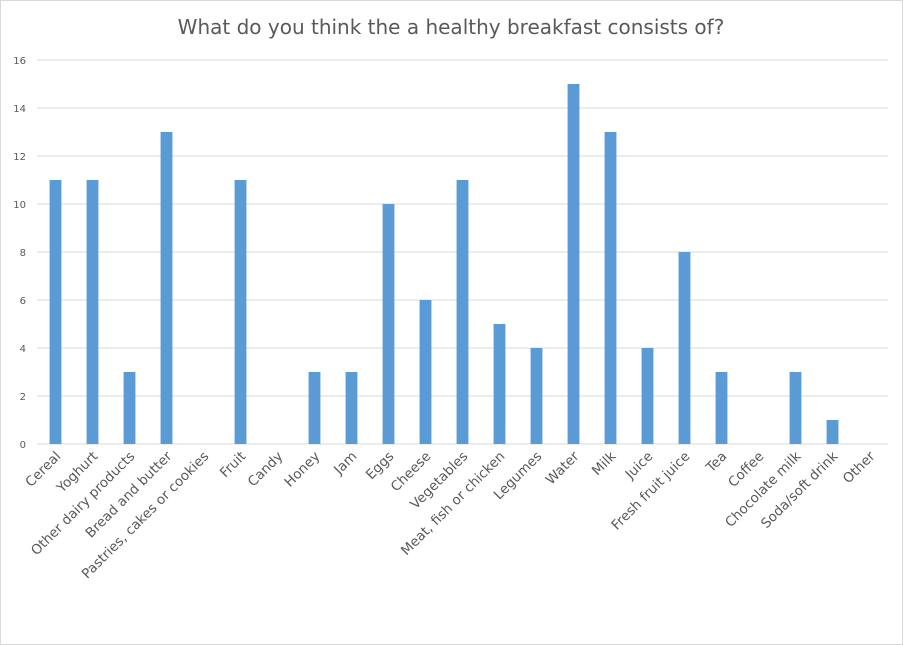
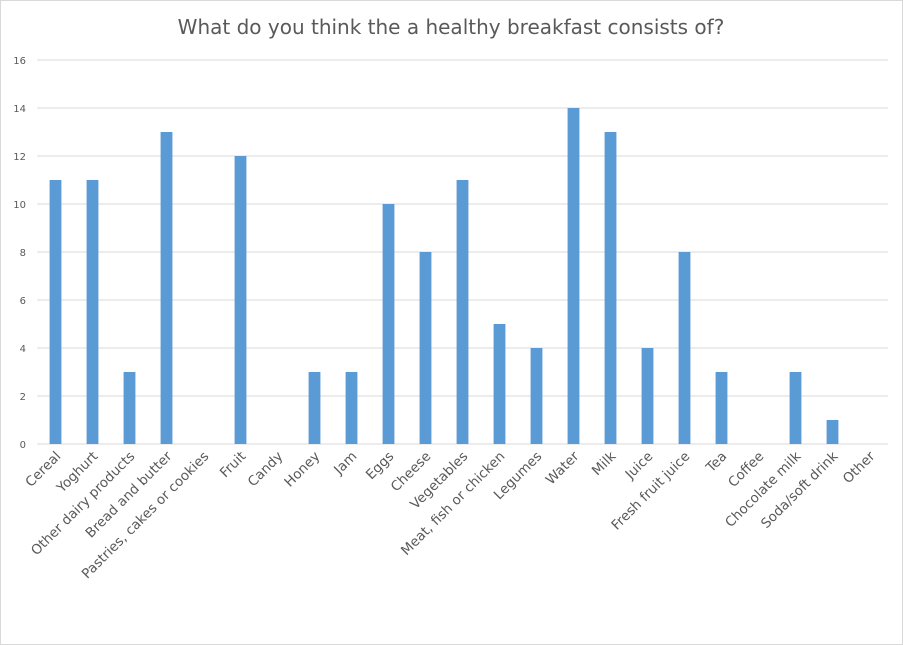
Fruit: 11 -> 12
Cheese: 6 -> 8
Water: 15 -> 14
